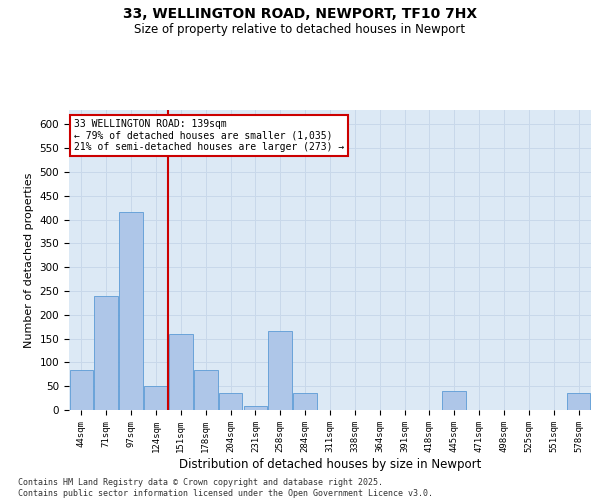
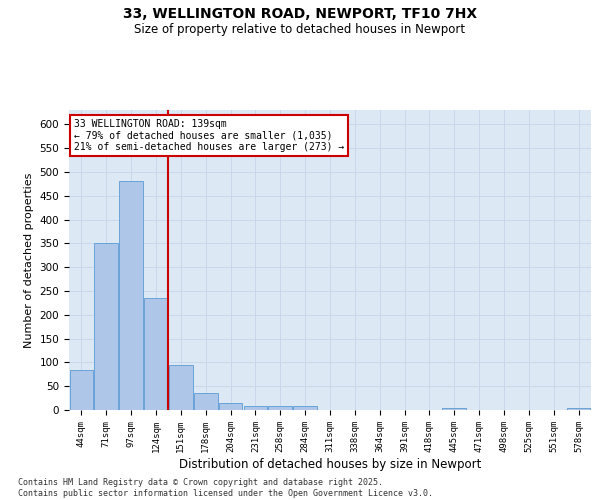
71sqm: 240 -> 350
97sqm: 415 -> 480
124sqm: 50 -> 235
151sqm: 160 -> 95
178sqm: 85 -> 35
204sqm: 35 -> 15
258sqm: 165 -> 8
284sqm: 35 -> 8
445sqm: 40 -> 5
578sqm: 35 -> 5
